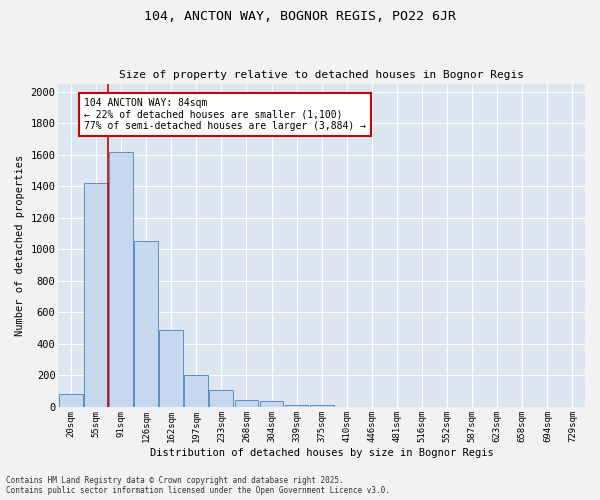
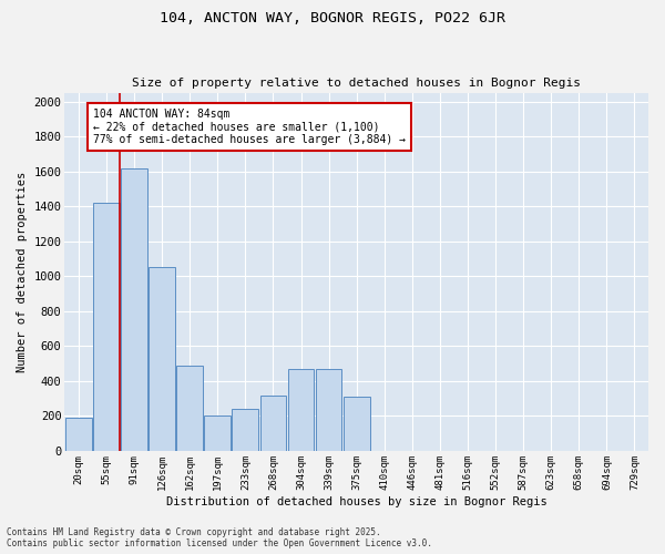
20sqm: 80 -> 190
233sqm: 110 -> 240
268sqm: 40 -> 320
304sqm: 40 -> 470
339sqm: 20 -> 470
375sqm: 10 -> 310
